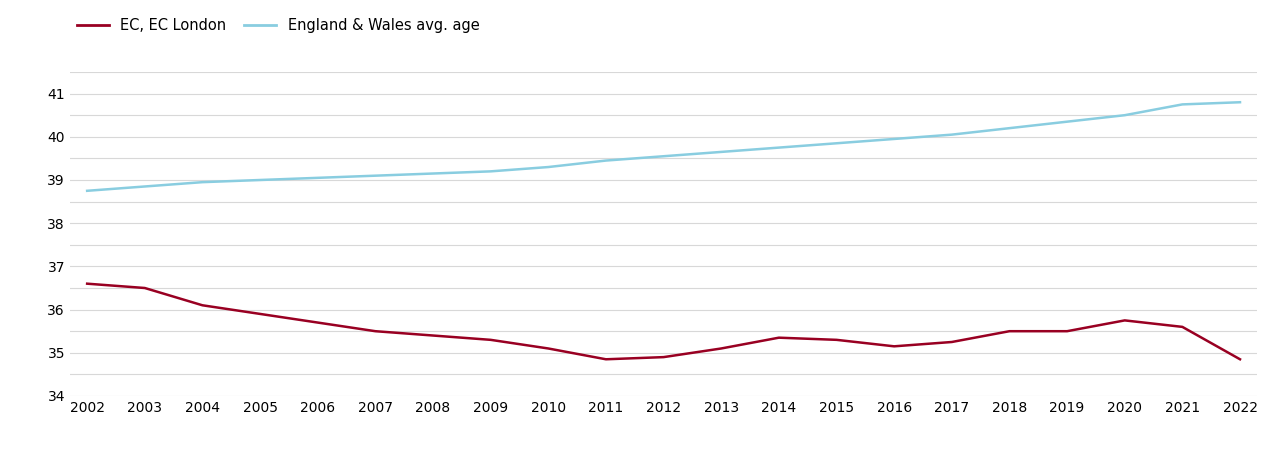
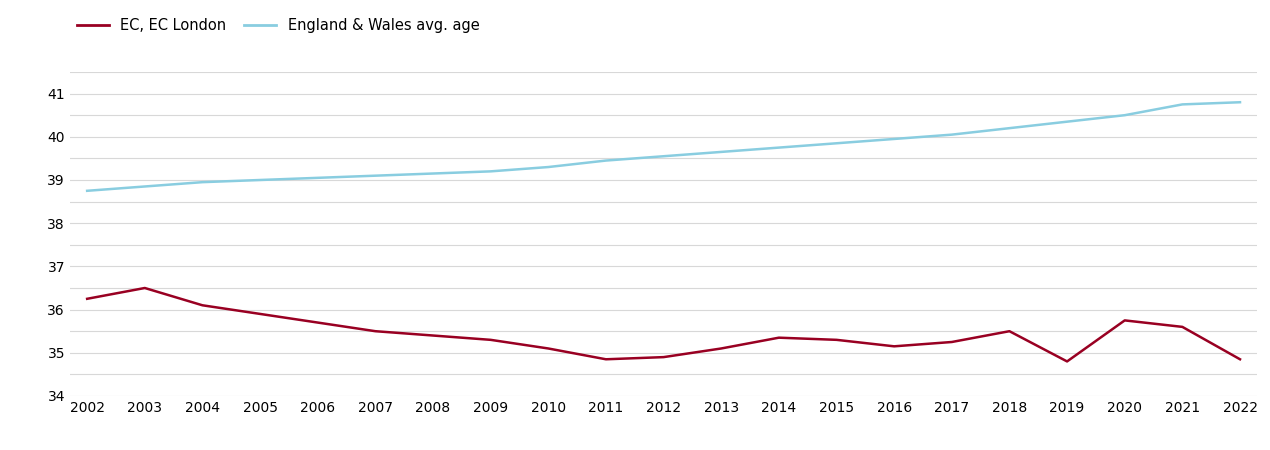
EC, EC London/2002: 36.60 -> 36.25
EC, EC London/2019: 35.50 -> 34.80
